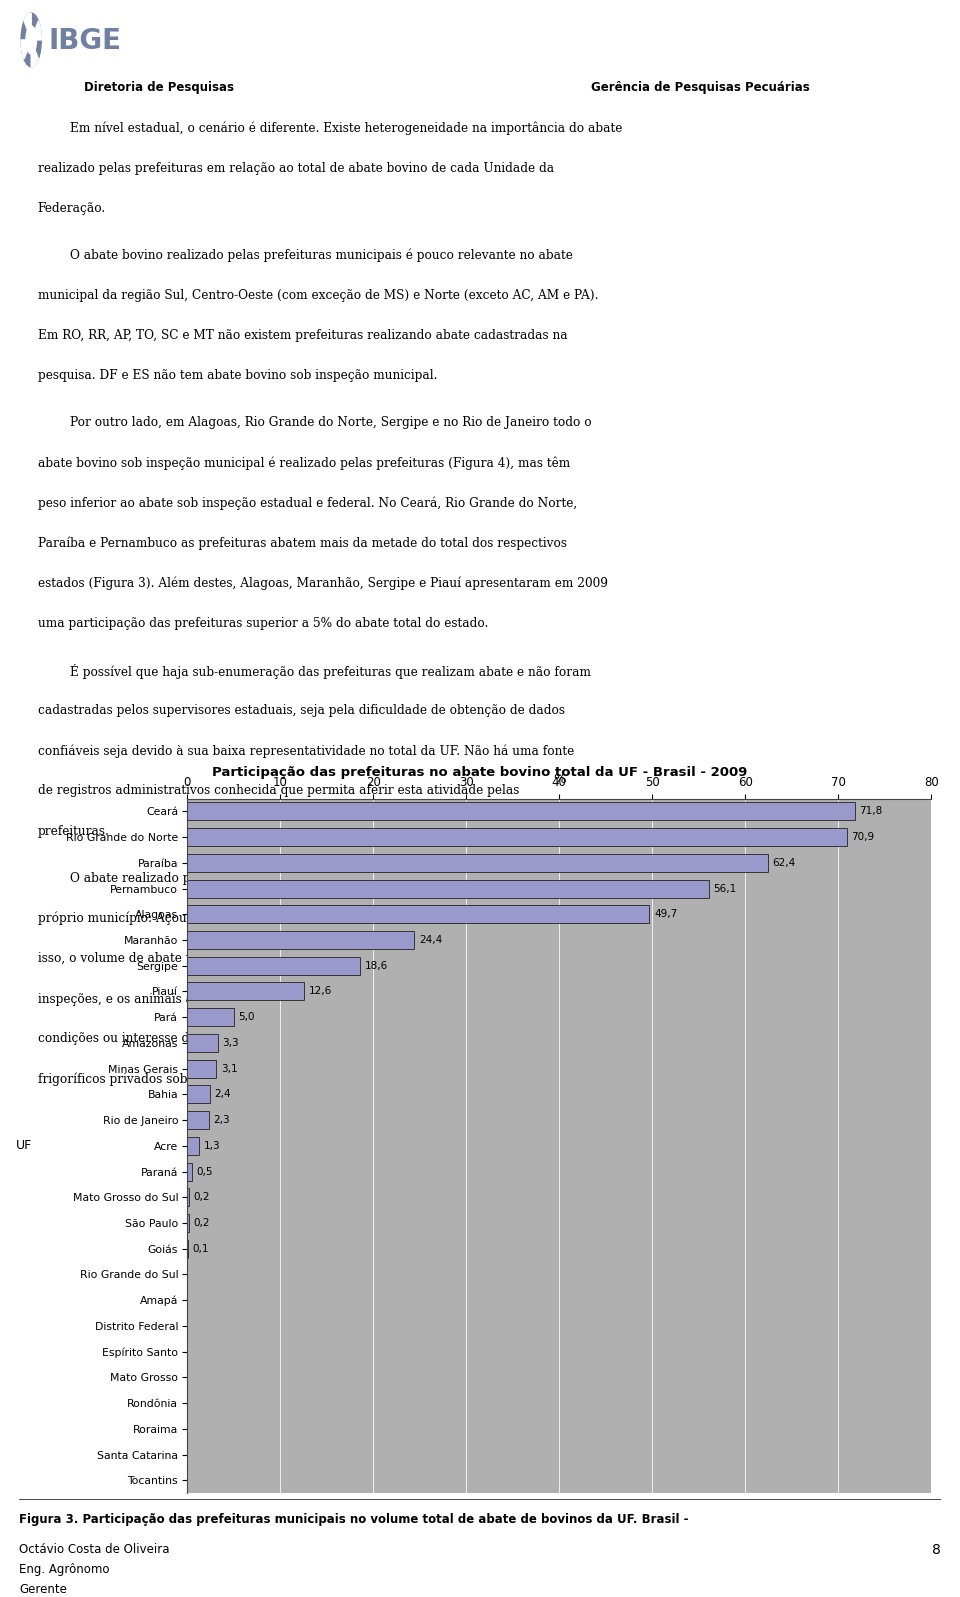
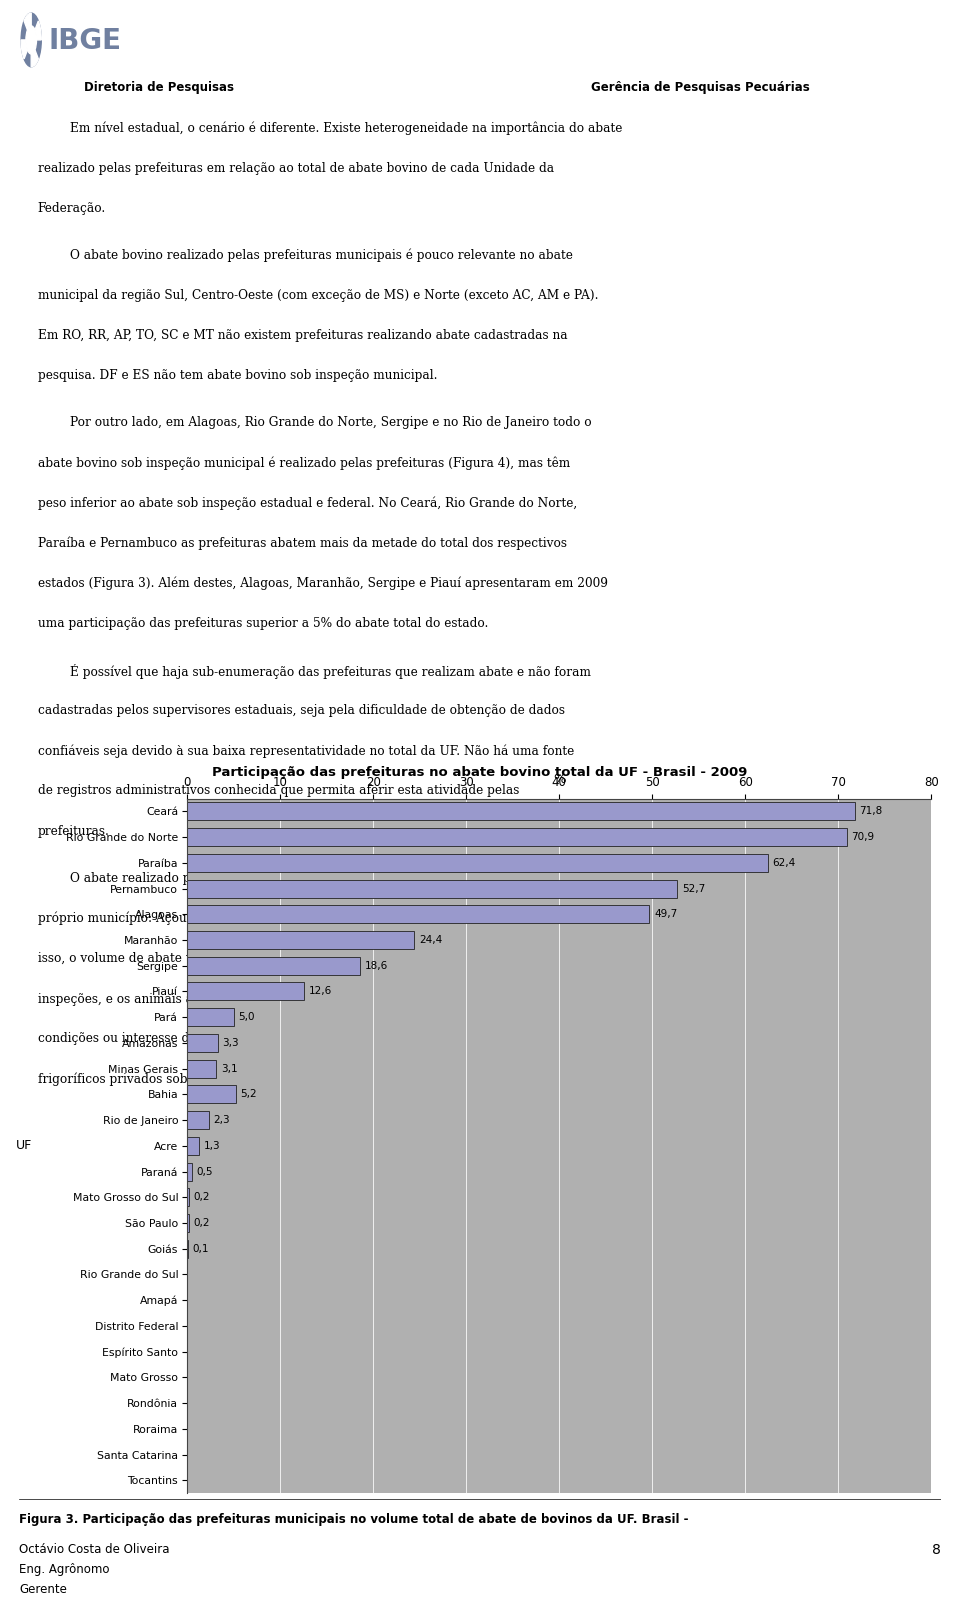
Pernambuco: 56,1 -> 52,7
Bahia: 2,4 -> 5,2
